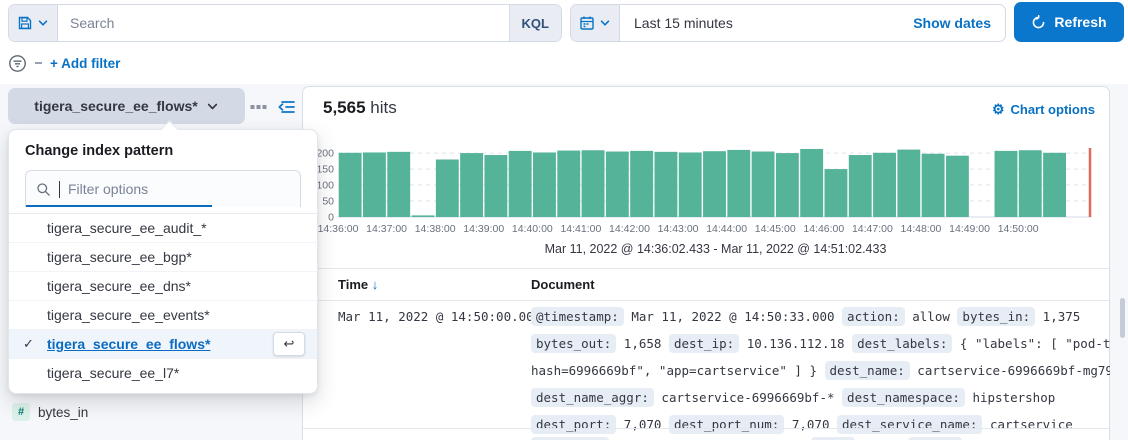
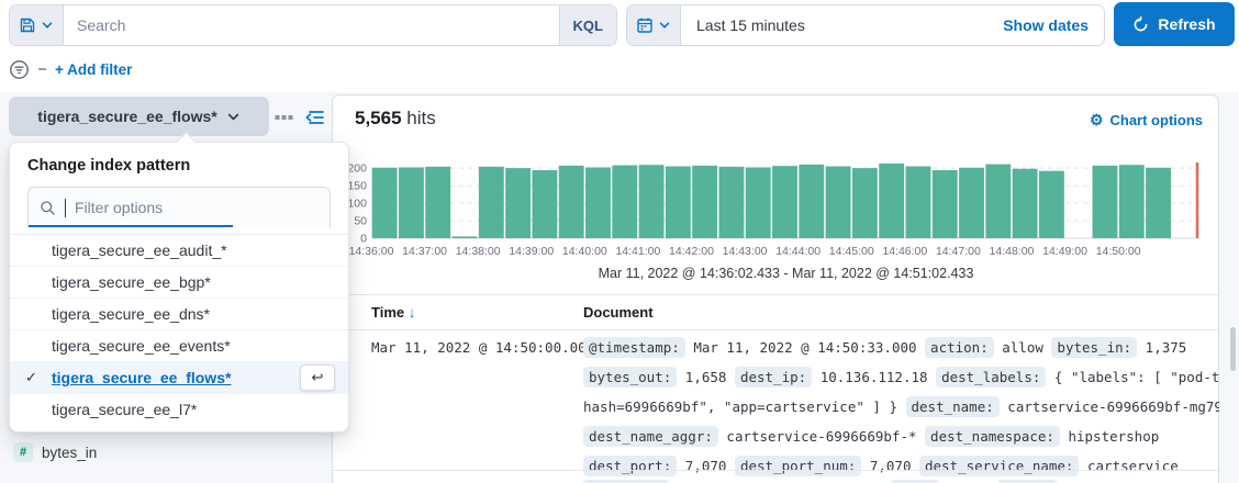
14:38:00: 180 -> 200
14:46:00: 150 -> 200
